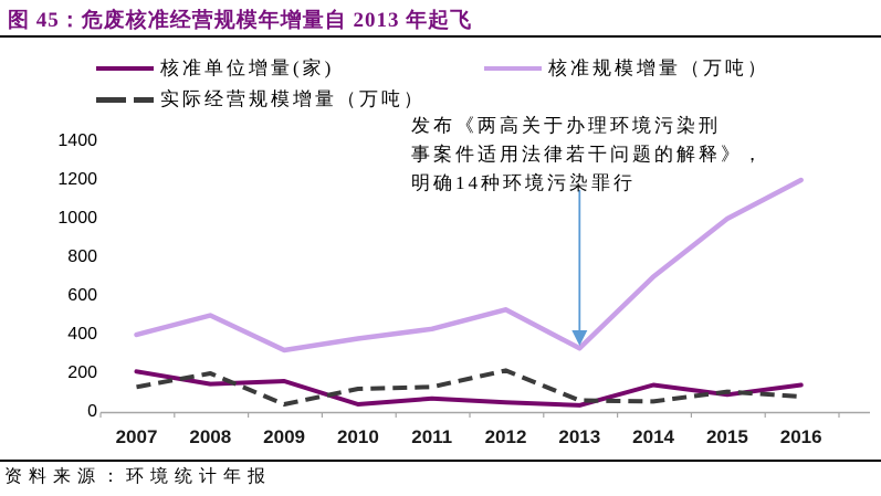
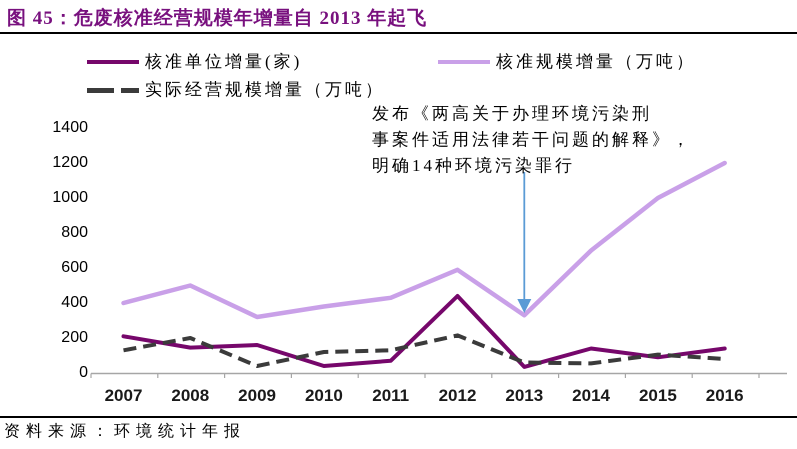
核准单位增量(家)/2012: 50 -> 440
核准规模增量（万吨）/2012: 530 -> 590
